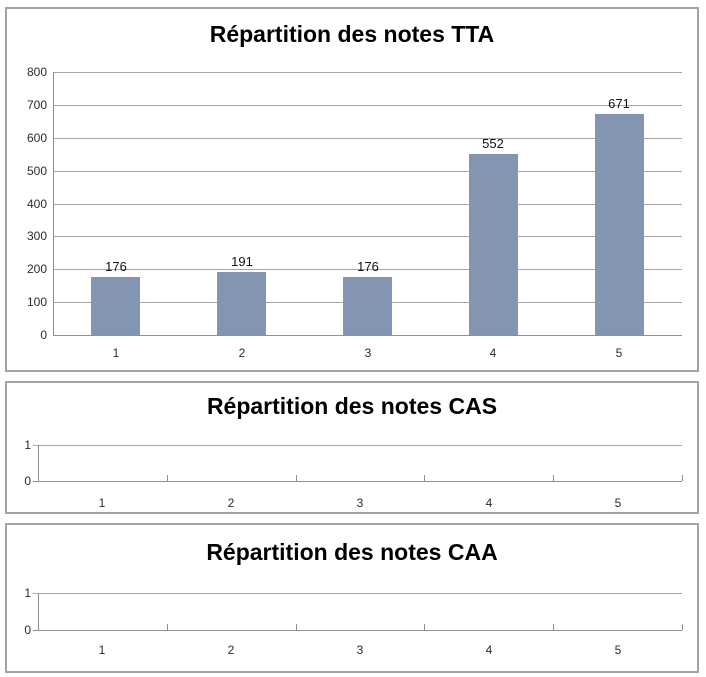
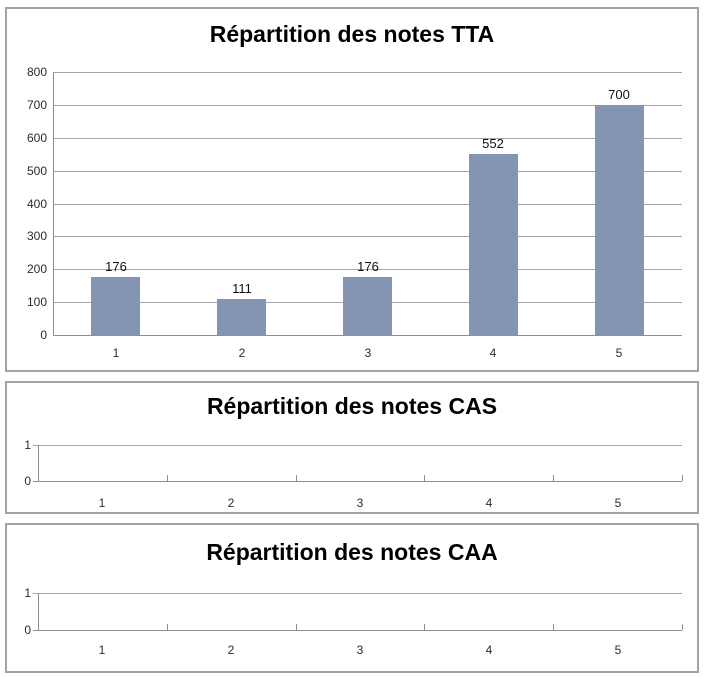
Répartition des notes TTA/2: 191 -> 111
Répartition des notes TTA/5: 671 -> 700
